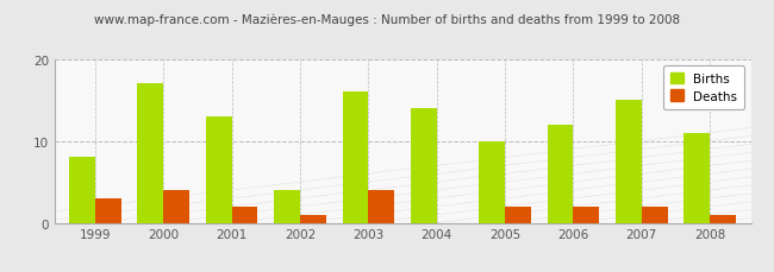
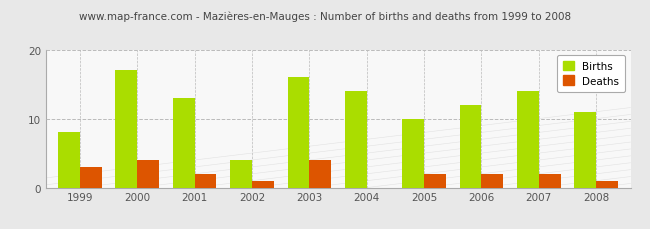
Births/2007: 15 -> 14
